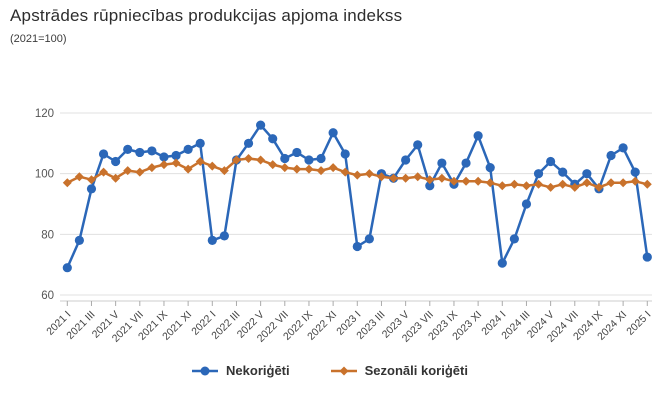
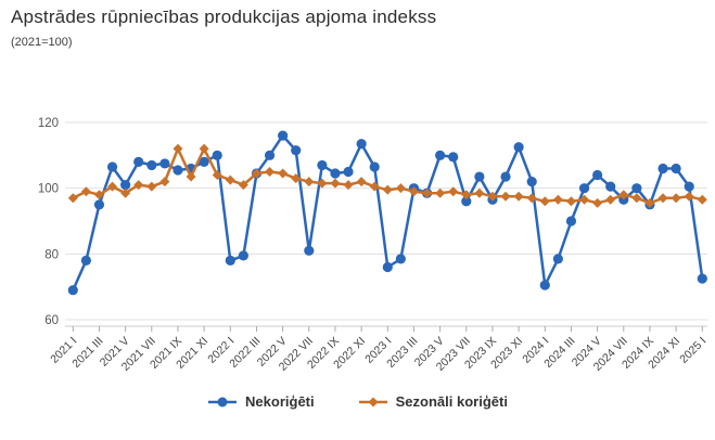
Nekoriģēti/2021 V: 104 -> 101
Sezonāli koriģēti/2021 IX: 103 -> 112
Sezonāli koriģēti/2021 XI: 102 -> 112
Nekoriģēti/2022 VII: 105 -> 81
Nekoriģēti/2023 V: 104 -> 110
Sezonāli koriģēti/2024 VII: 96 -> 98
Nekoriģēti/2024 XI: 108 -> 106
